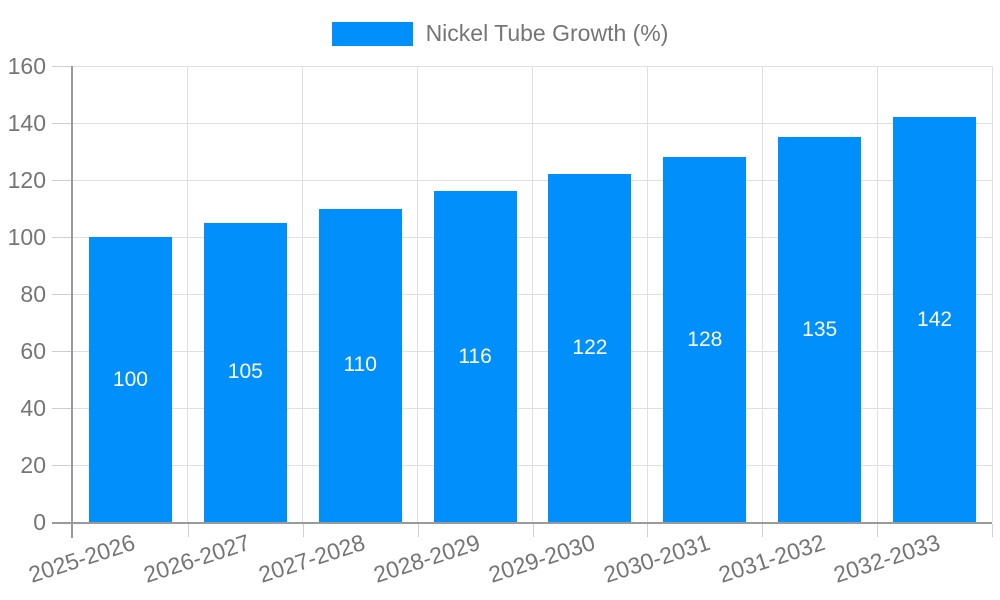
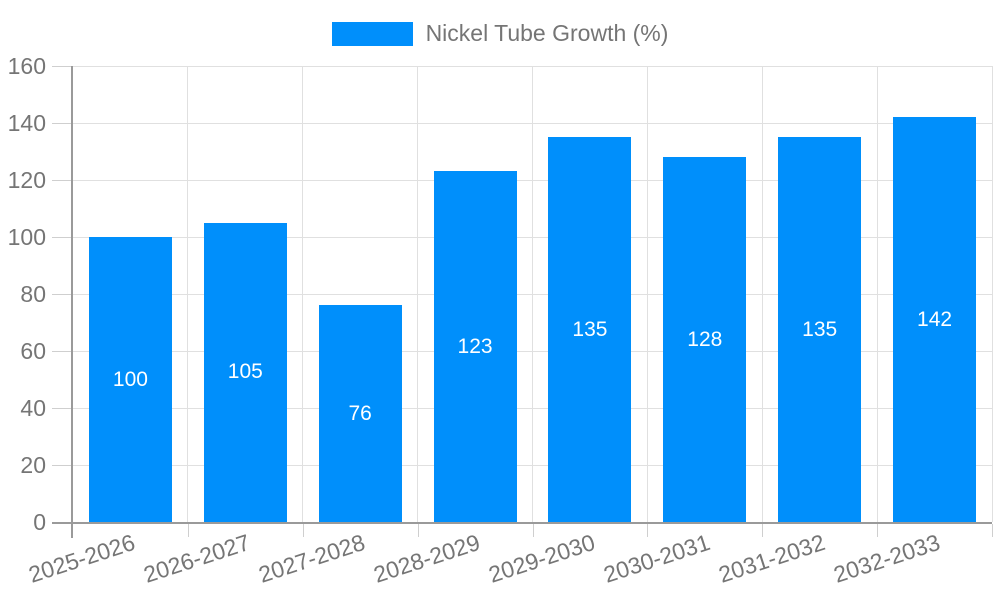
2027-2028: 110 -> 76
2028-2029: 116 -> 123
2029-2030: 122 -> 135
